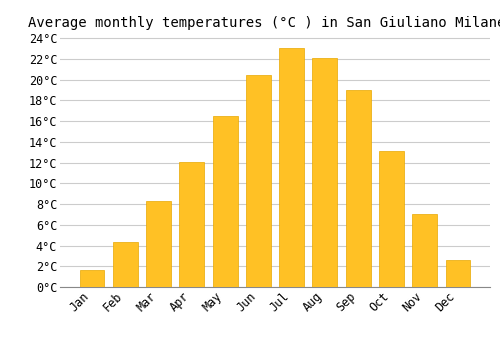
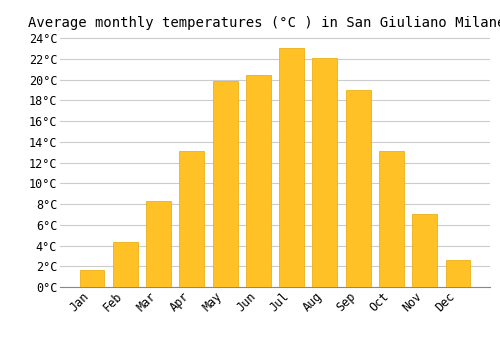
Apr: 12.1°C -> 13.1°C
May: 16.5°C -> 19.9°C
